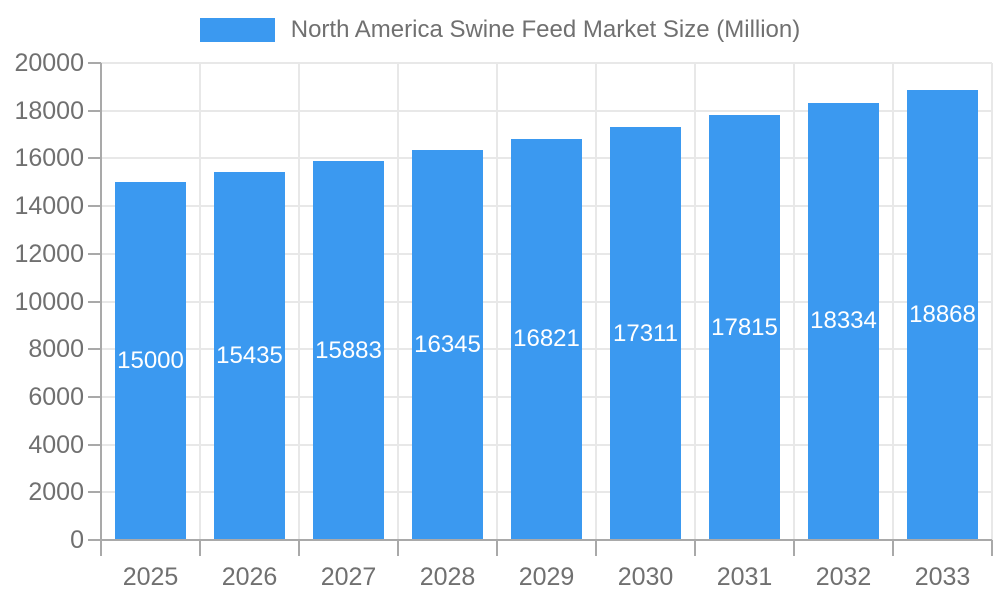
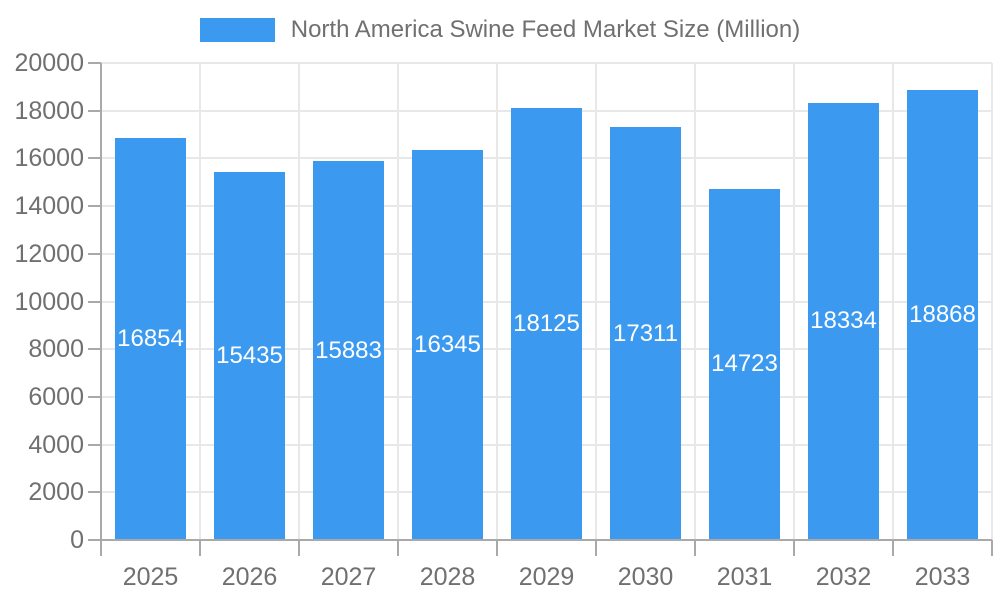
2025: 15000 -> 16854
2029: 16821 -> 18125
2031: 17815 -> 14723
